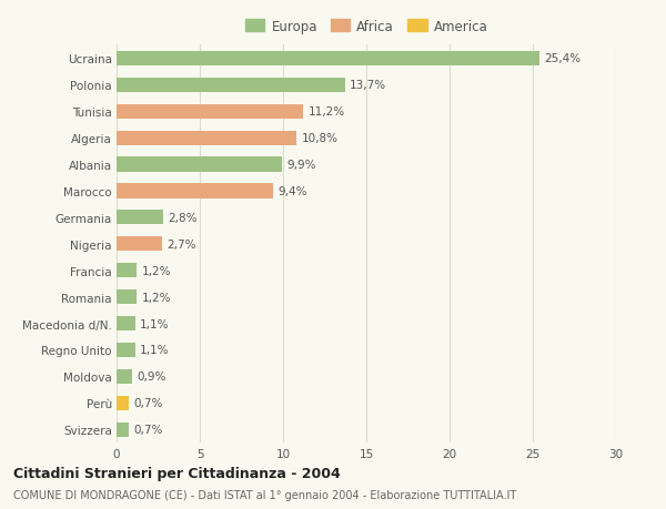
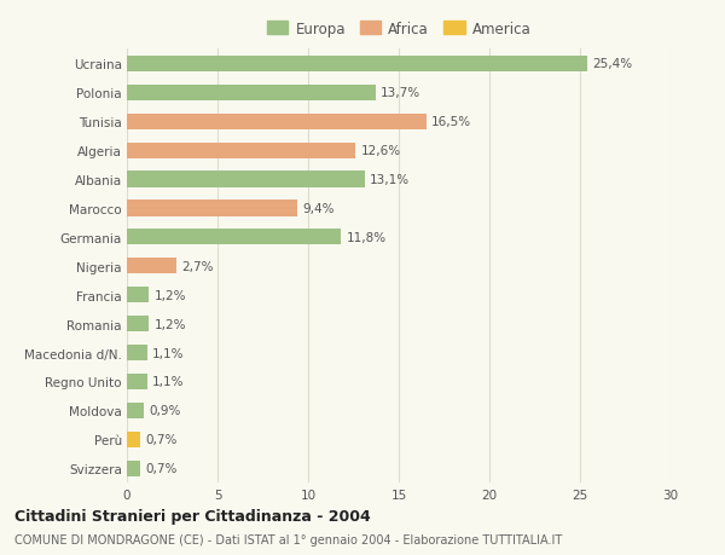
Tunisia: 11,2% -> 16,5%
Algeria: 10,8% -> 12,6%
Albania: 9,9% -> 13,1%
Germania: 2,8% -> 11,8%
